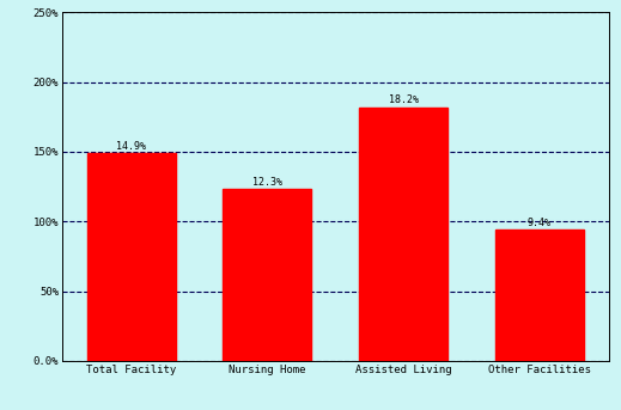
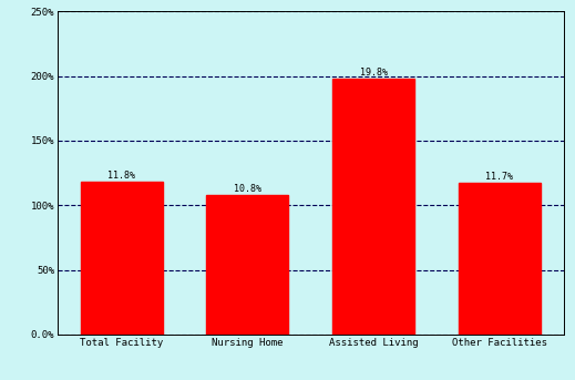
Total Facility: 14.9% -> 11.8%
Nursing Home: 12.3% -> 10.8%
Assisted Living: 18.2% -> 19.8%
Other Facilities: 9.4% -> 11.7%
